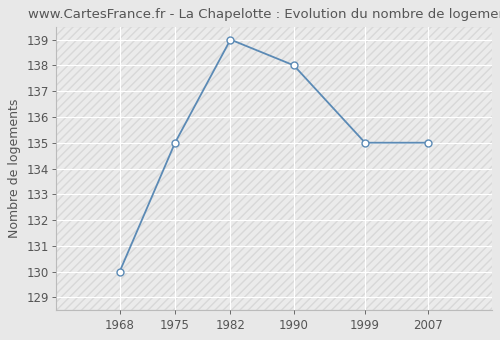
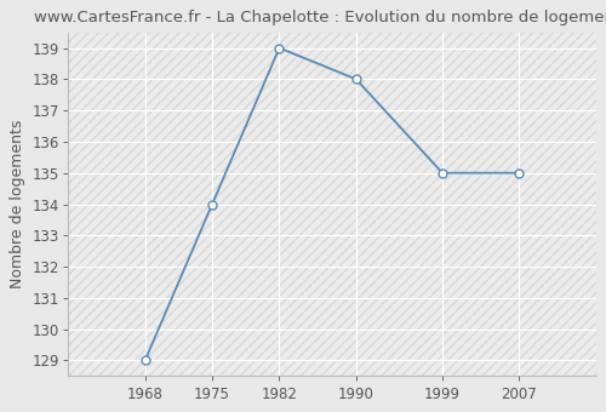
1968: 130 -> 129
1975: 135 -> 134
